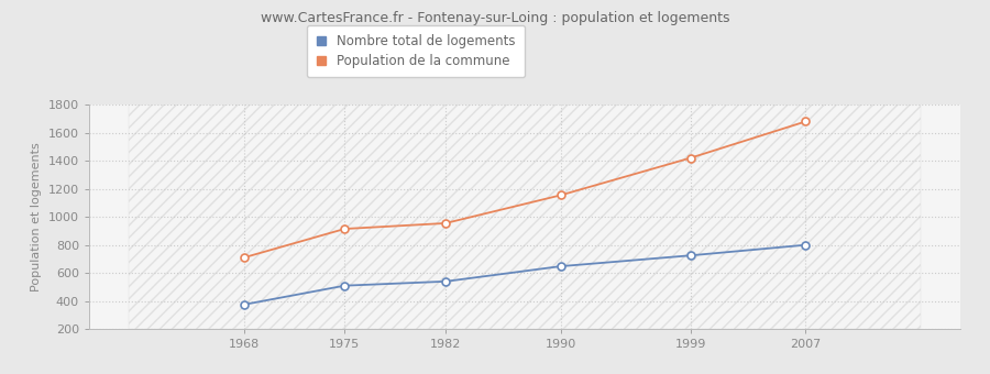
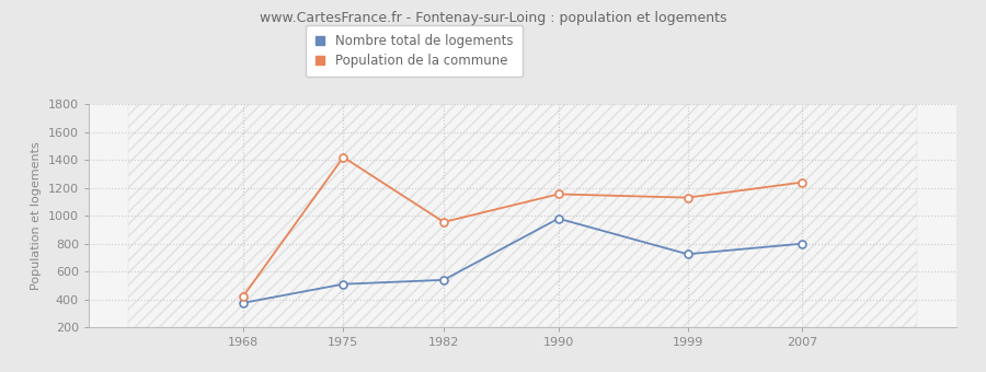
Population de la commune/1968: 710 -> 420
Population de la commune/1975: 920 -> 1420
Nombre total de logements/1990: 650 -> 980
Population de la commune/1999: 1420 -> 1130
Population de la commune/2007: 1680 -> 1240
